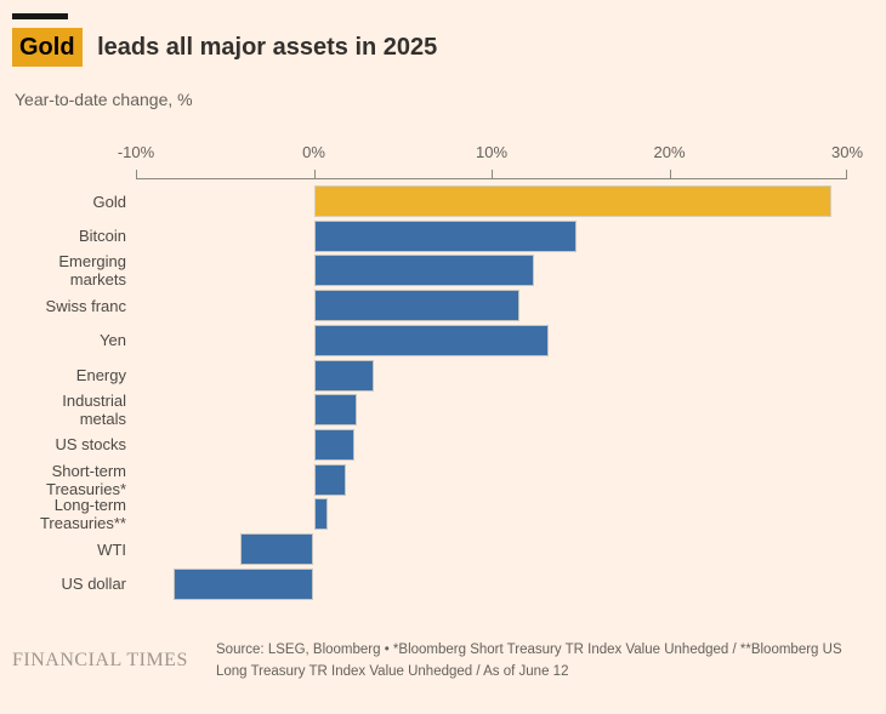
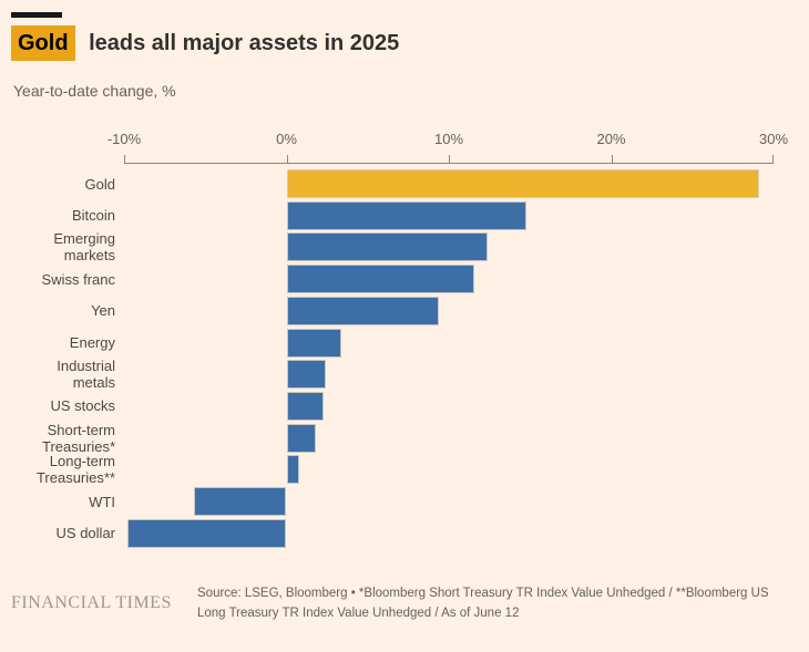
Yen: 13.2% -> 9.4%
WTI: -4.1% -> -5.7%
US dollar: -7.9% -> -9.8%
